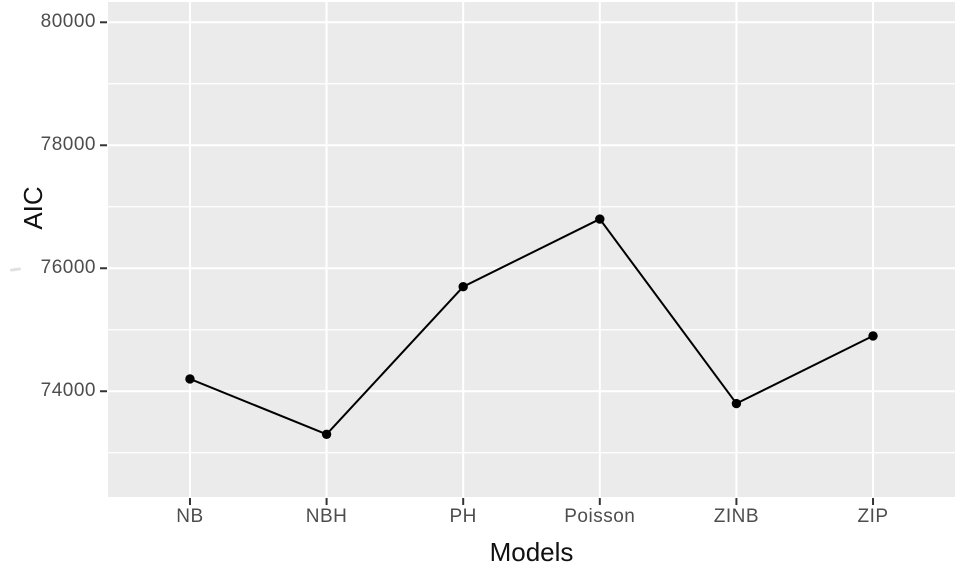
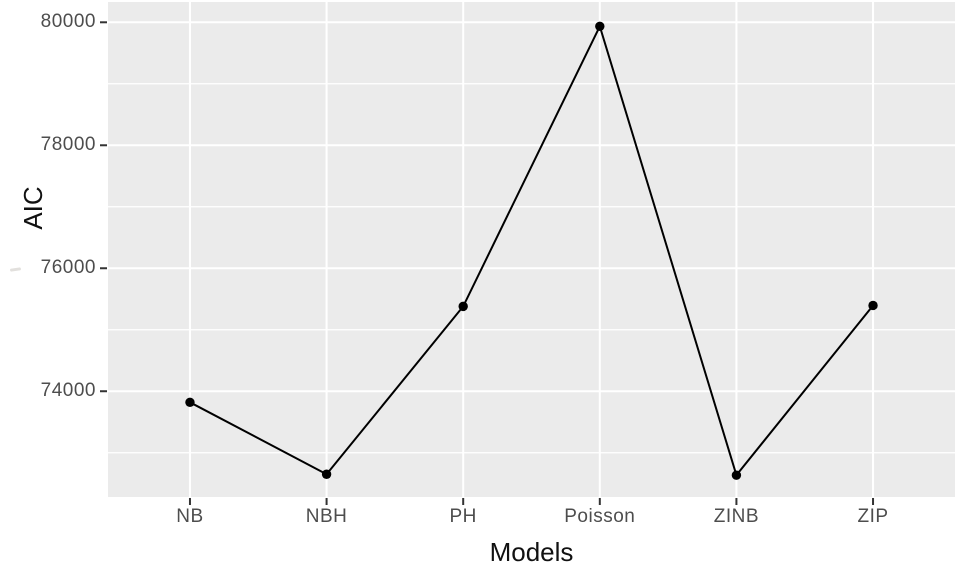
NB: 74200 -> 73800
NBH: 73300 -> 72600
PH: 75700 -> 75400
Poisson: 76800 -> 79900
ZINB: 73800 -> 72600
ZIP: 74900 -> 75400
